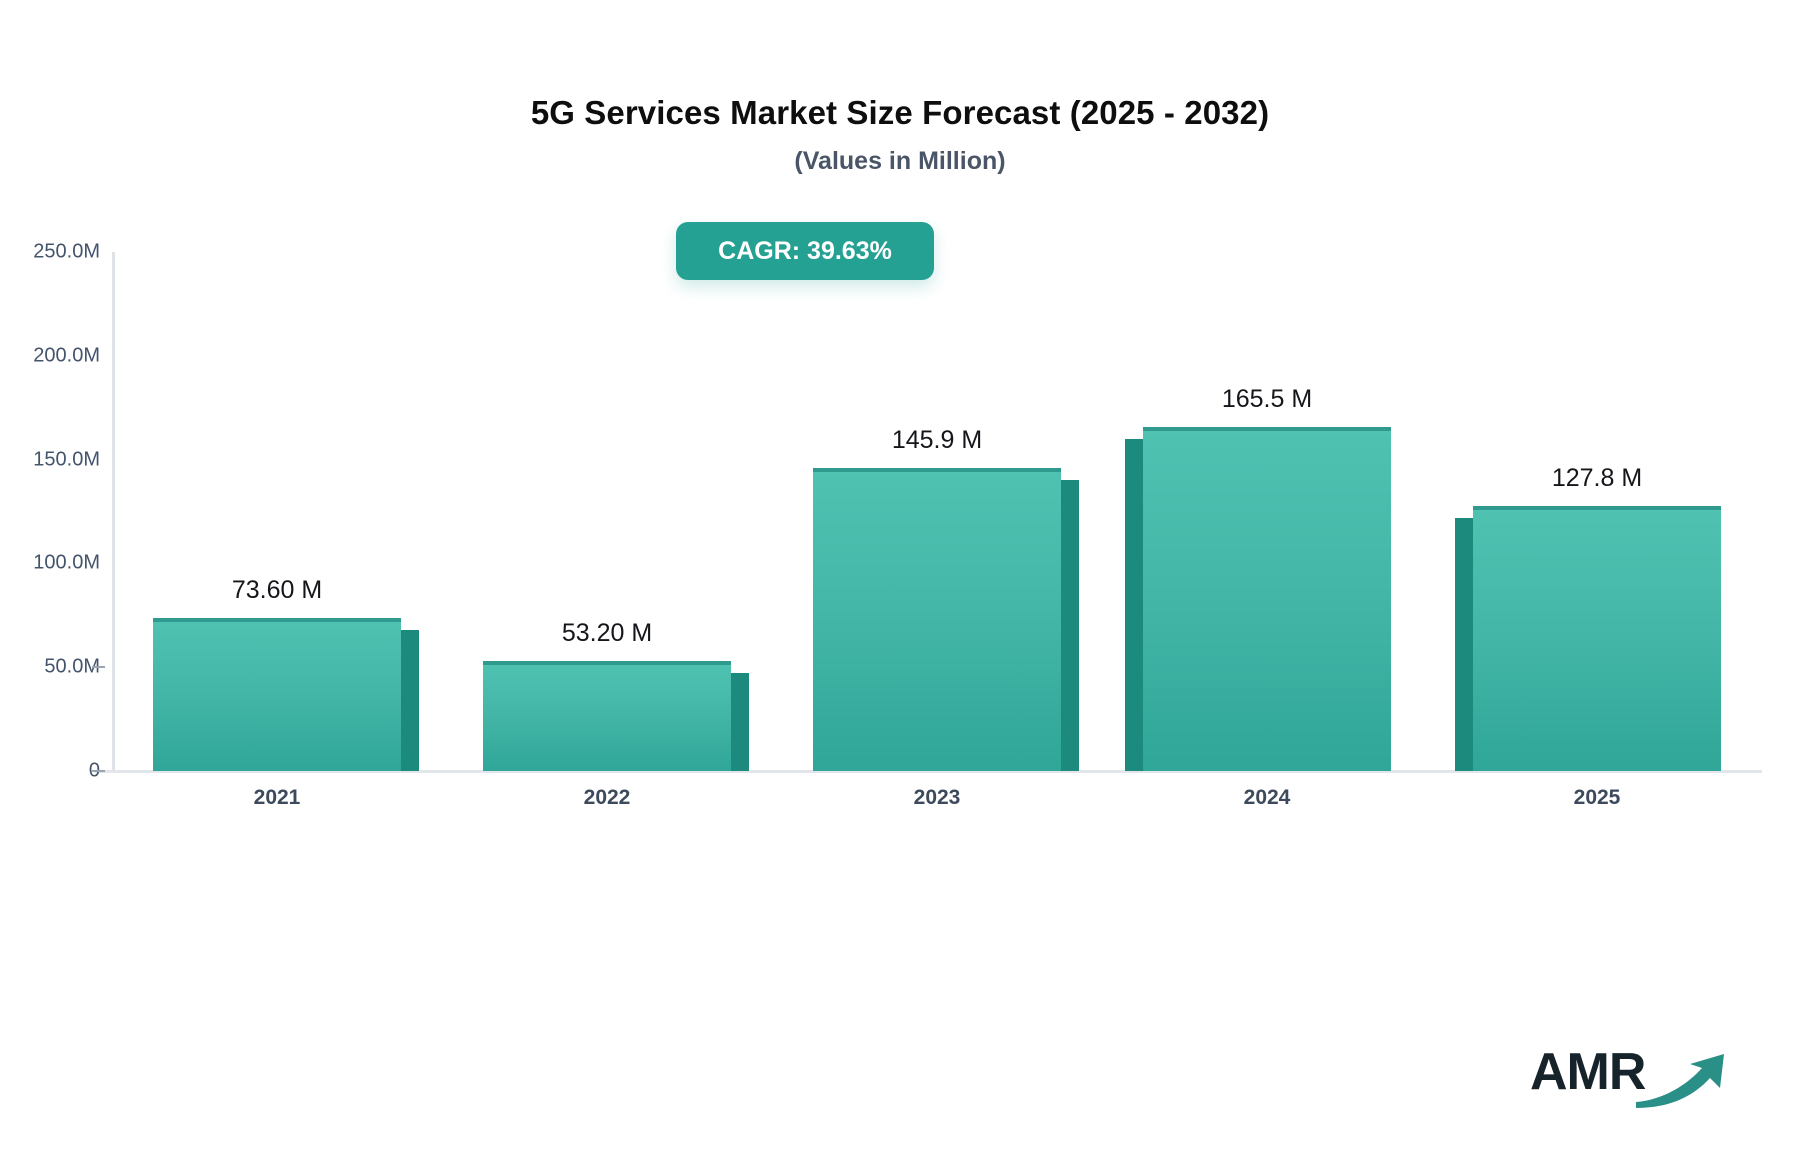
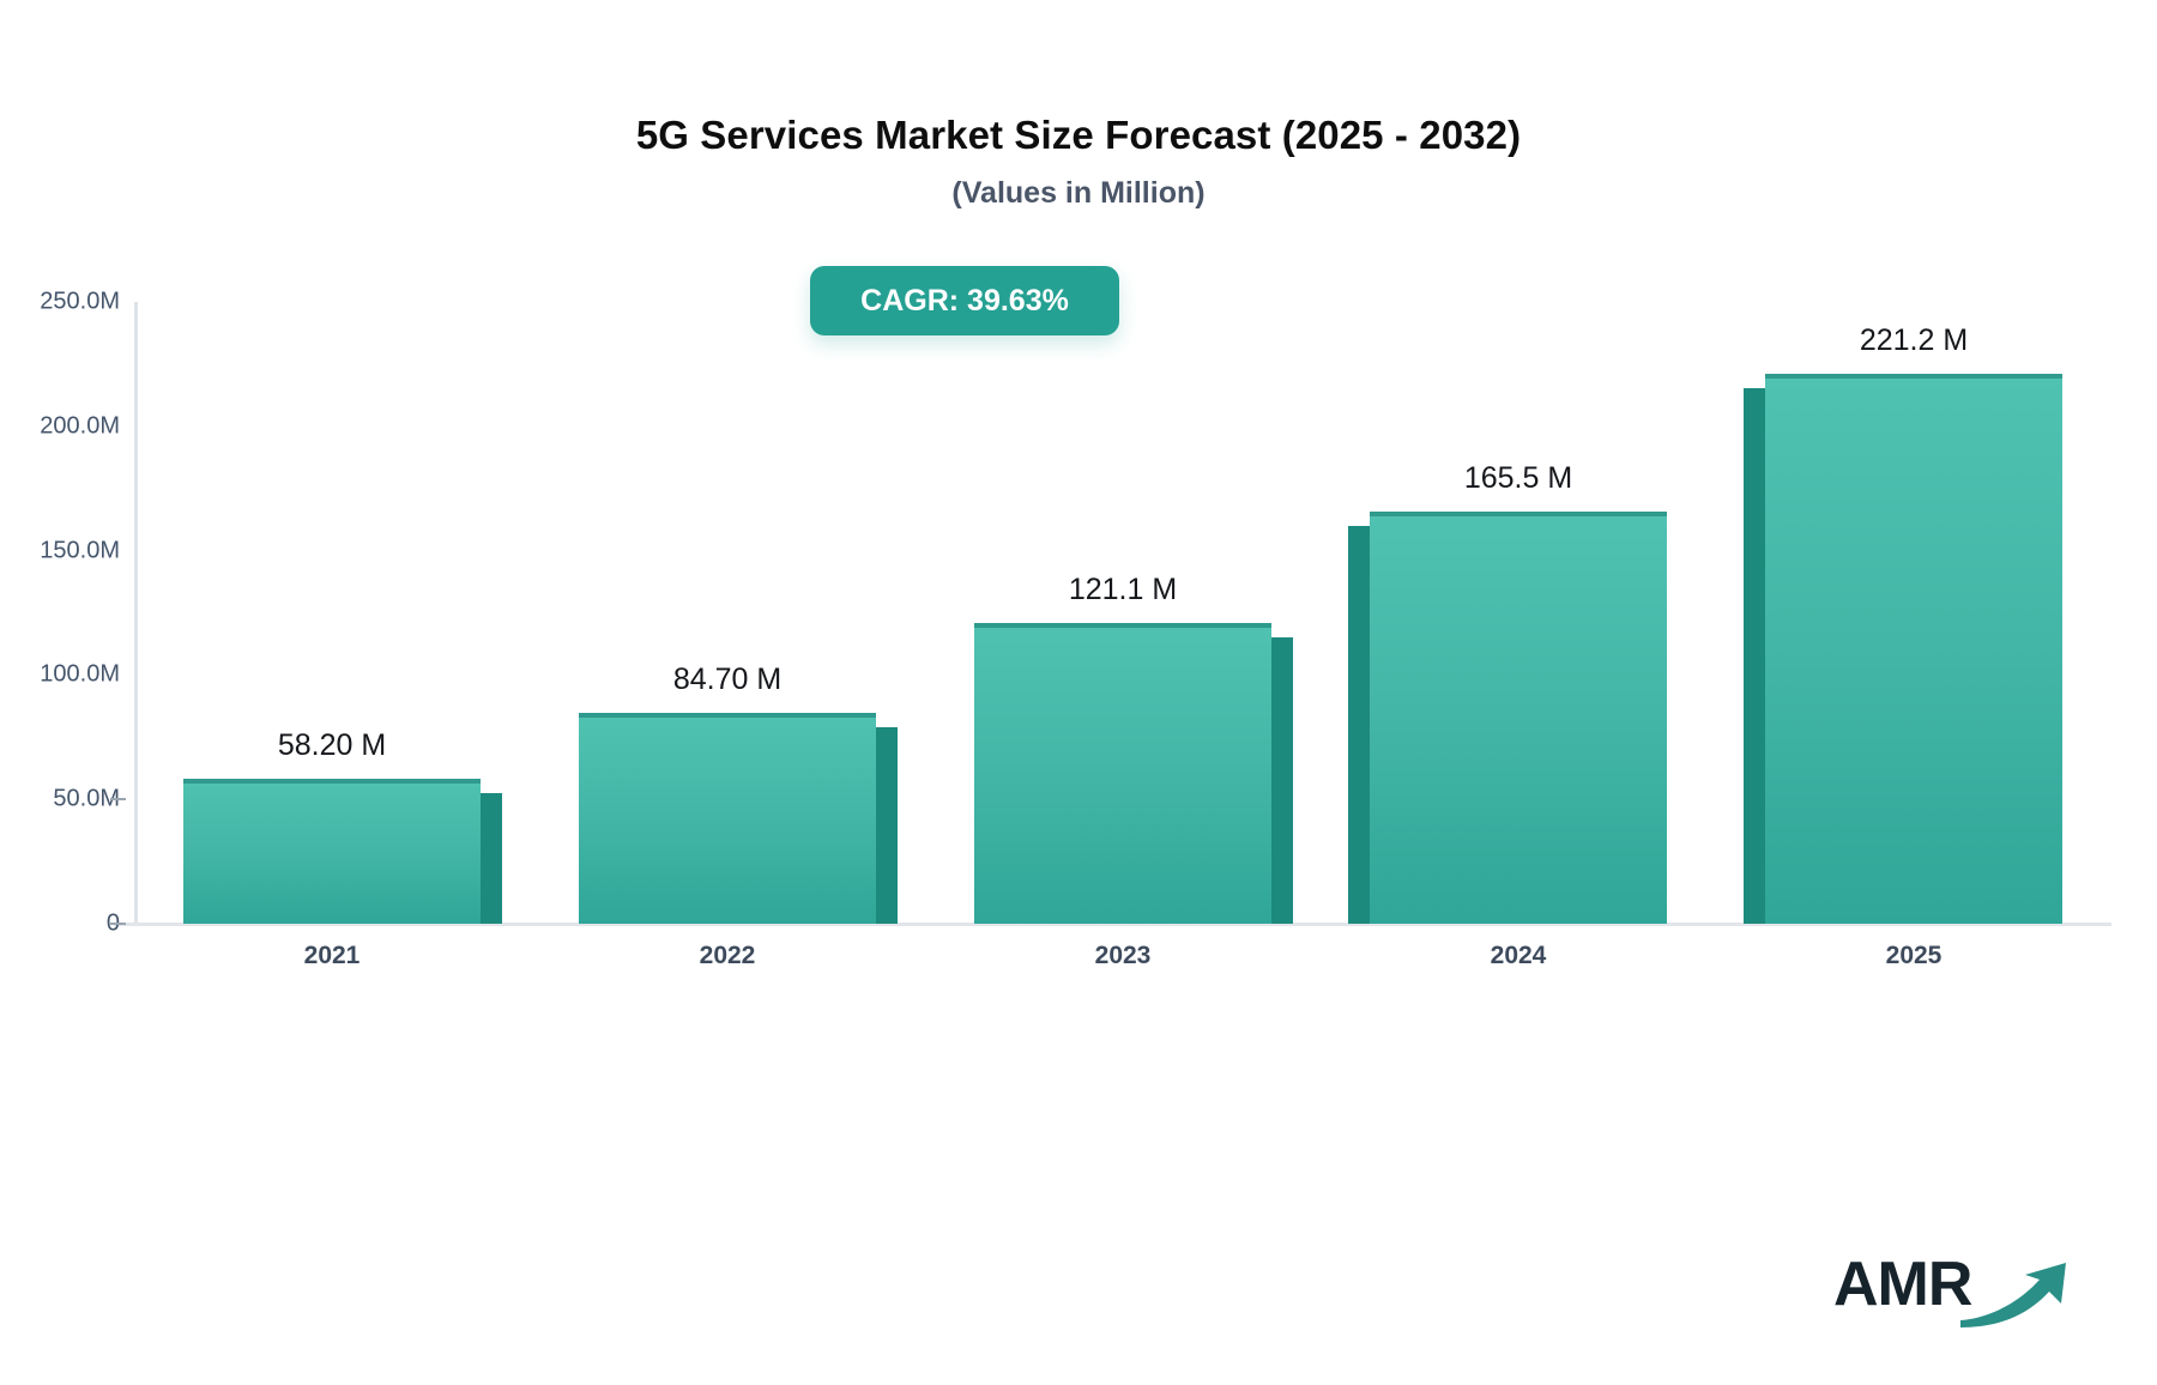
2021: 73.60 -> 58.20
2022: 53.20 -> 84.70
2023: 145.9 -> 121.1
2025: 127.8 -> 221.2
